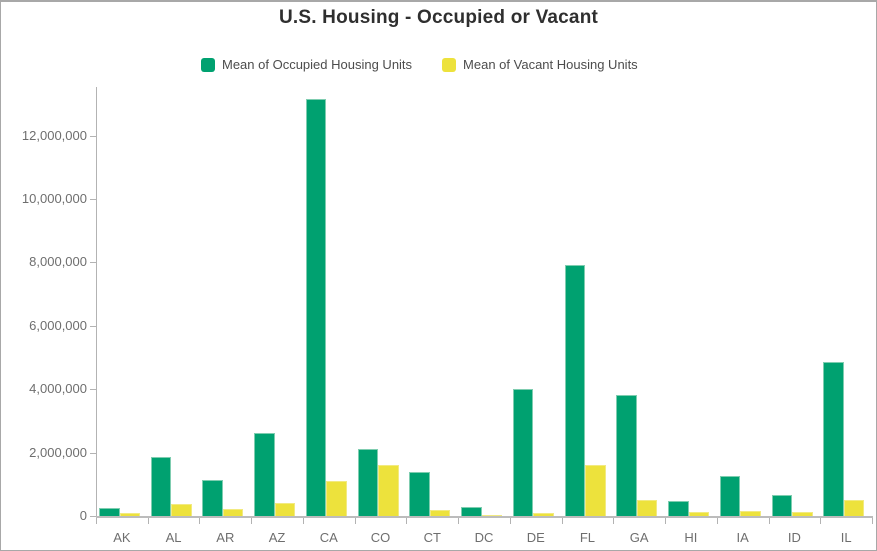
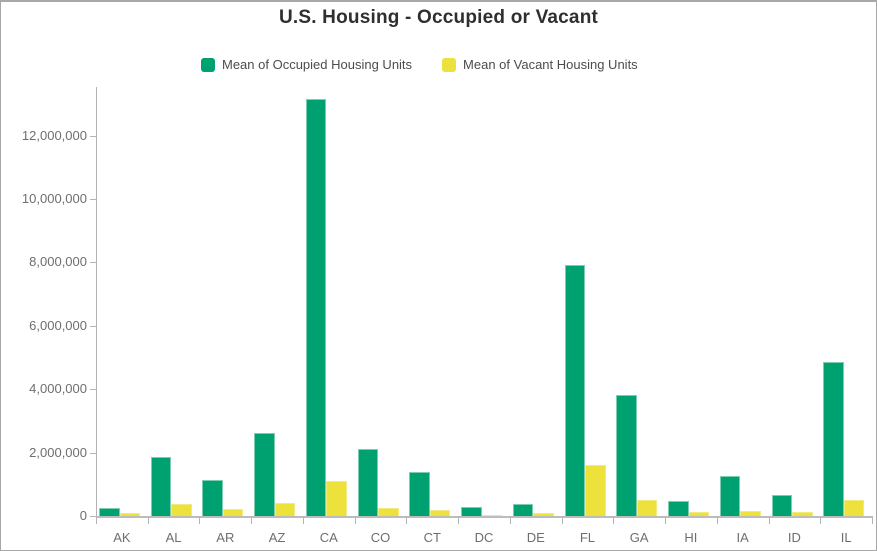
Mean of Vacant Housing Units/CO: 1600000 -> 300000
Mean of Occupied Housing Units/DE: 4000000 -> 400000
